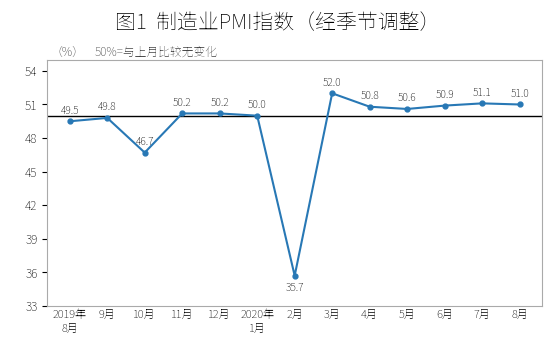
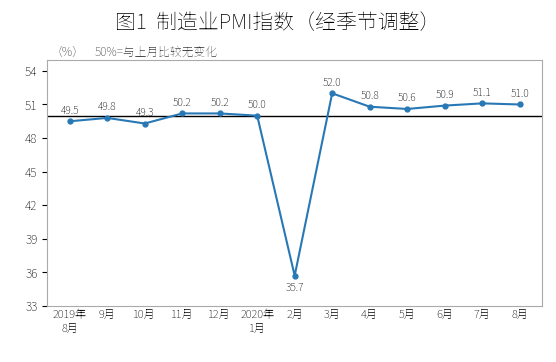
10月: 46.7 -> 49.3
